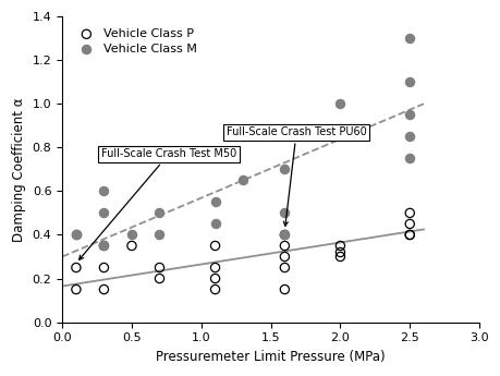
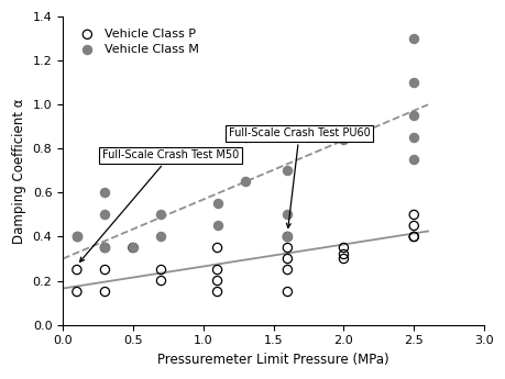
Vehicle Class M/0.5: 0.40 -> 0.35
Vehicle Class M/2.0: 1.00 -> 0.84
